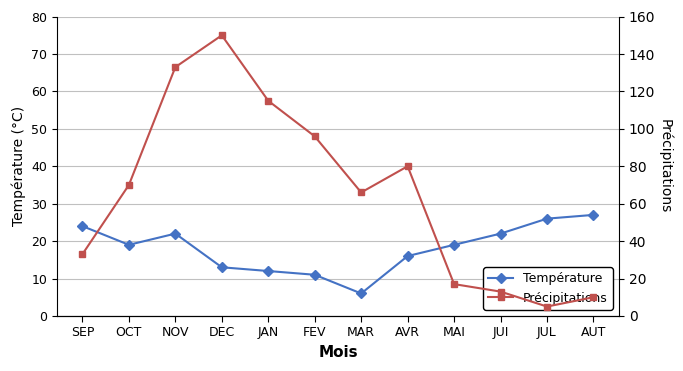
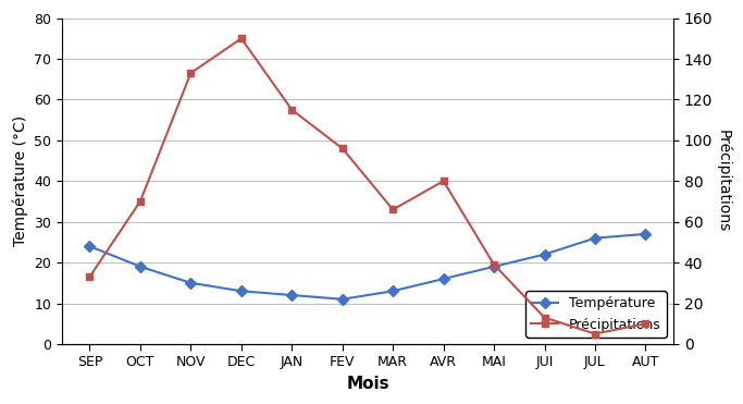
Température/NOV: 22 -> 15
Température/MAR: 6 -> 13
Précipitations/MAI: 17 -> 39
